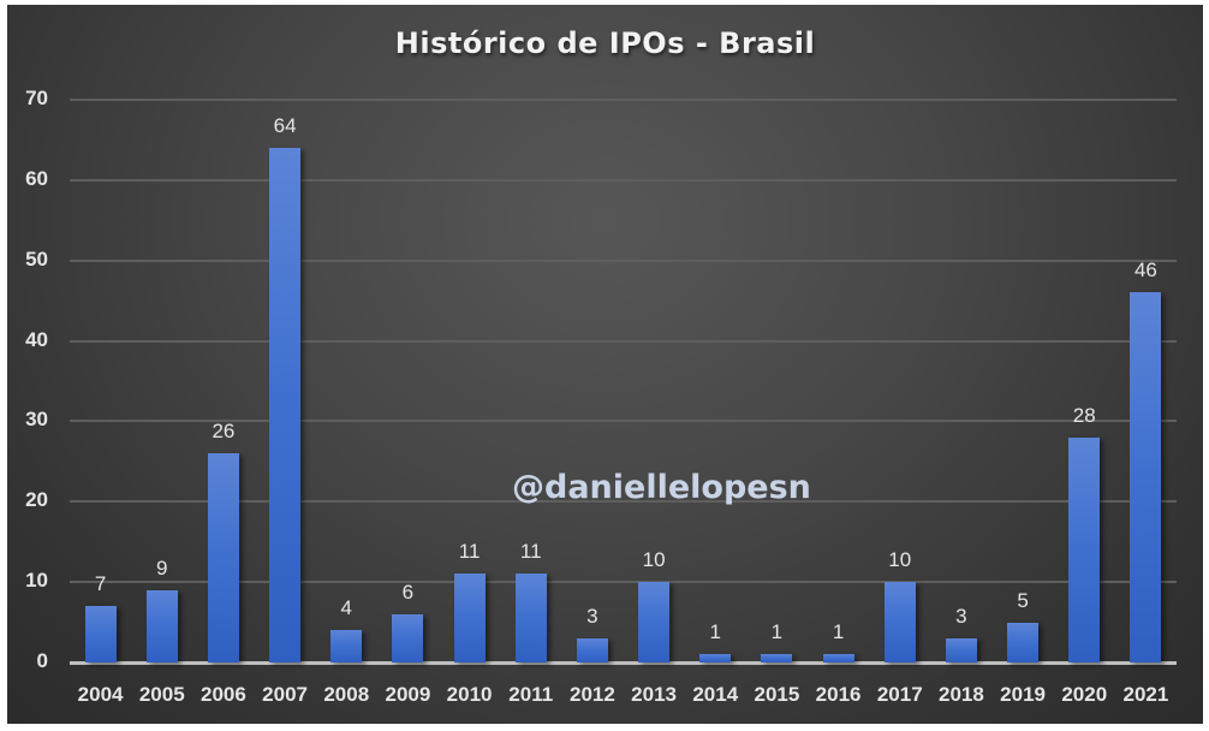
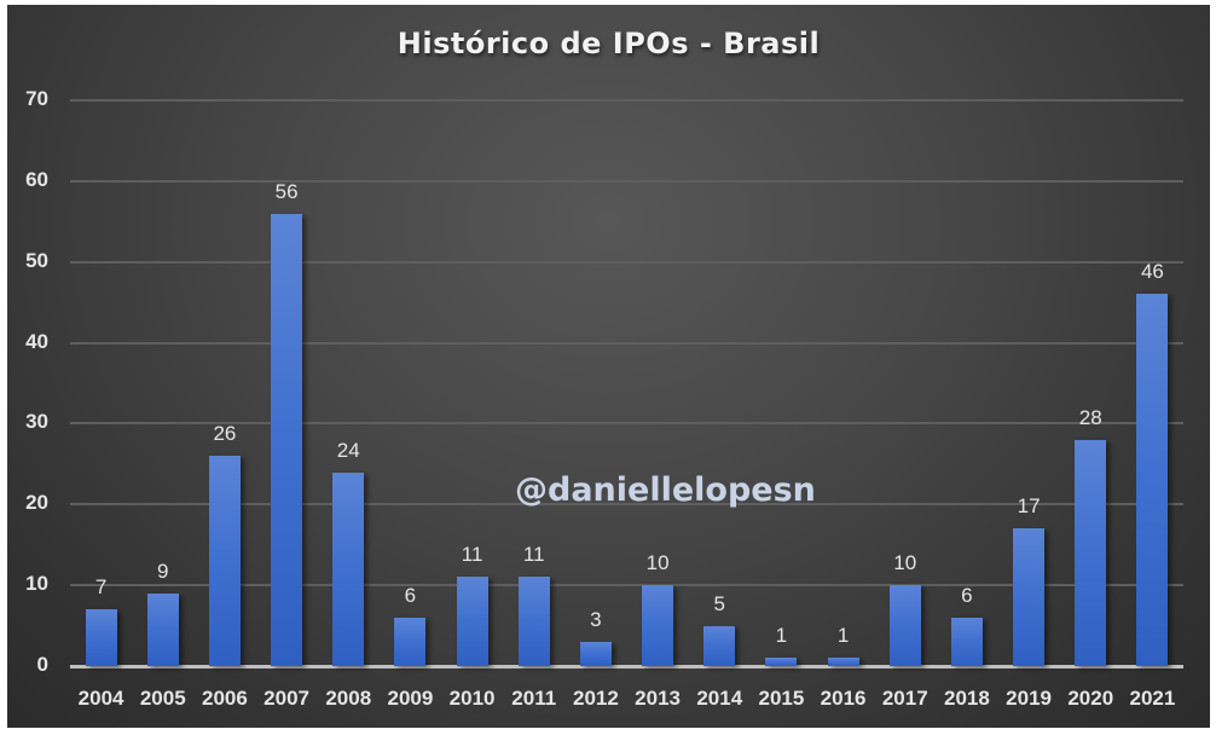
2007: 64 -> 56
2008: 4 -> 24
2014: 1 -> 5
2018: 3 -> 6
2019: 5 -> 17
